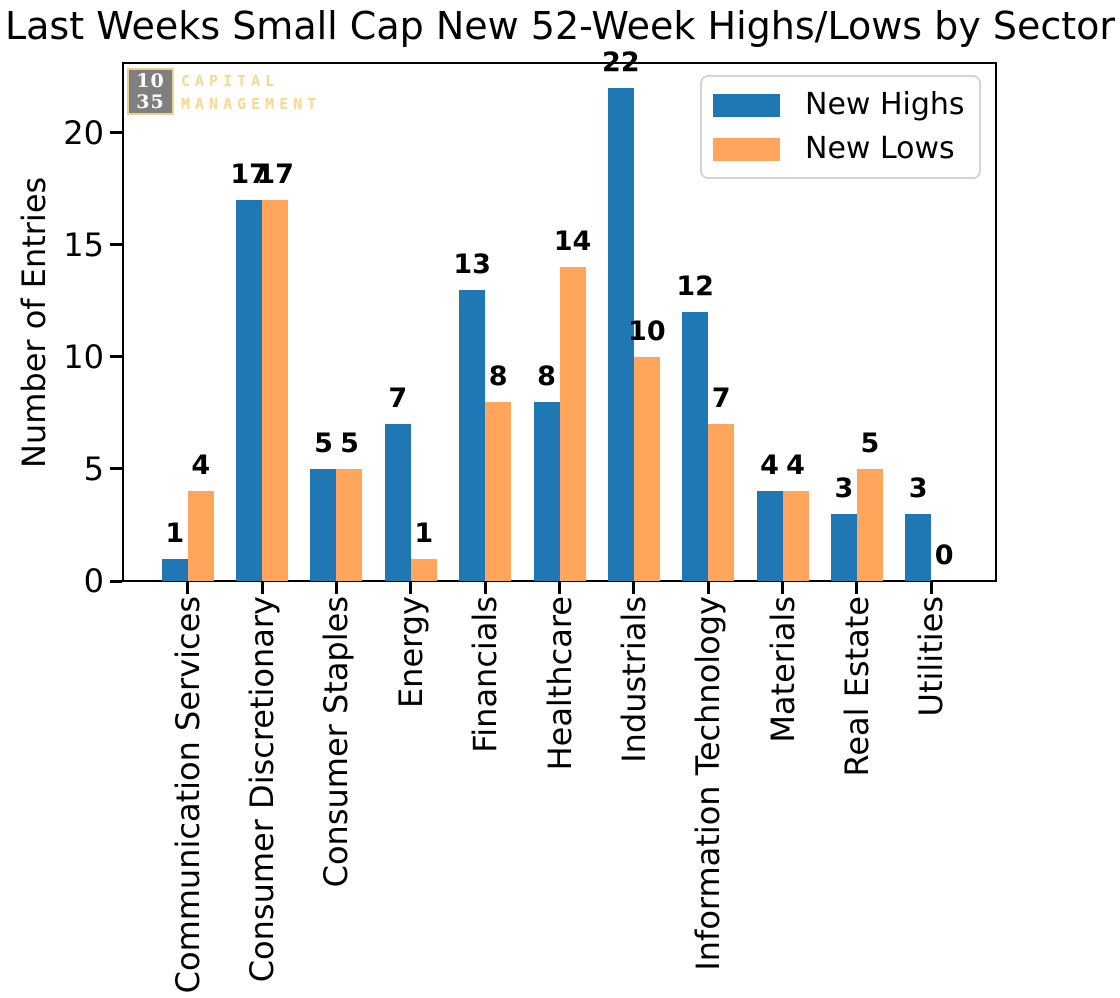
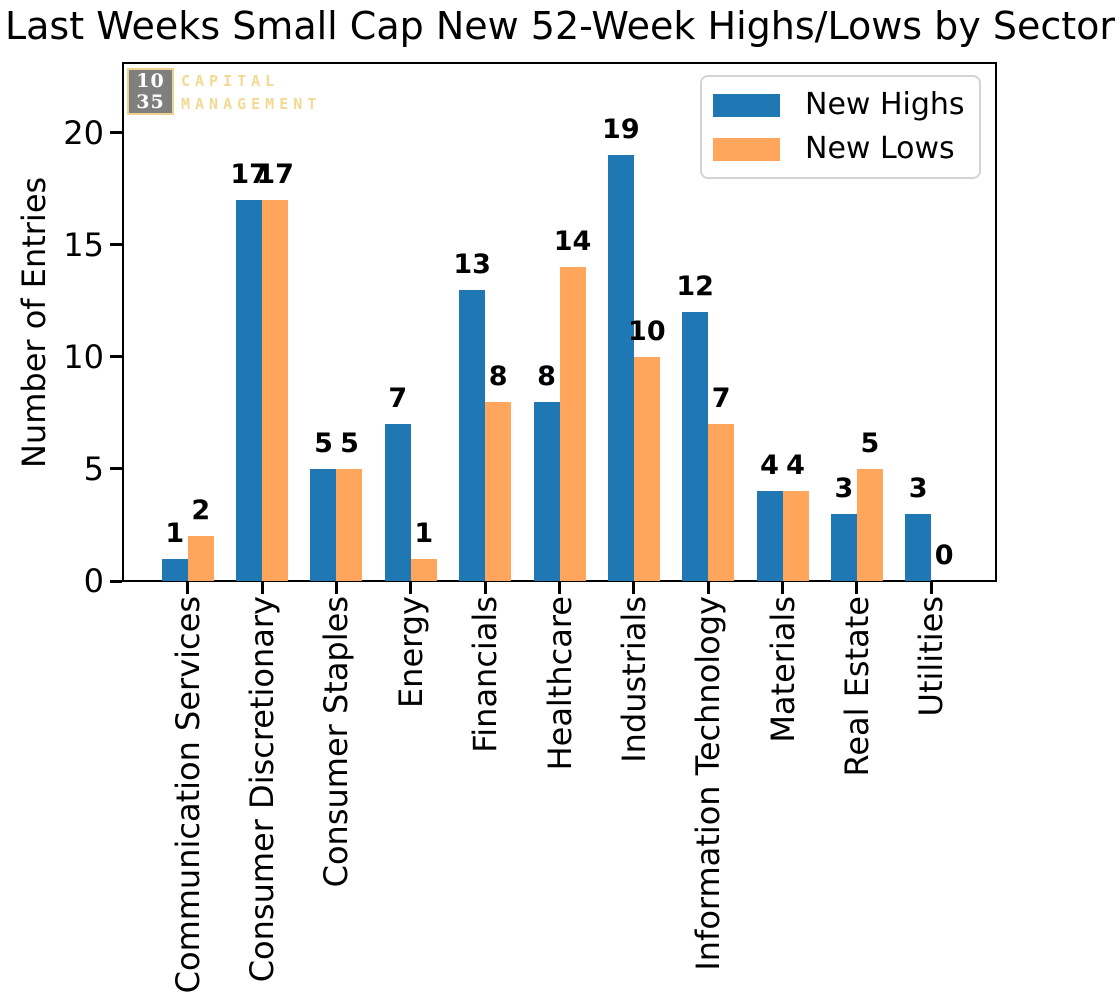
New Lows/Communication Services: 4 -> 2
New Highs/Industrials: 22 -> 19
